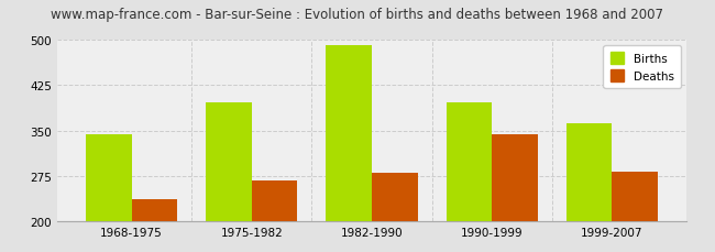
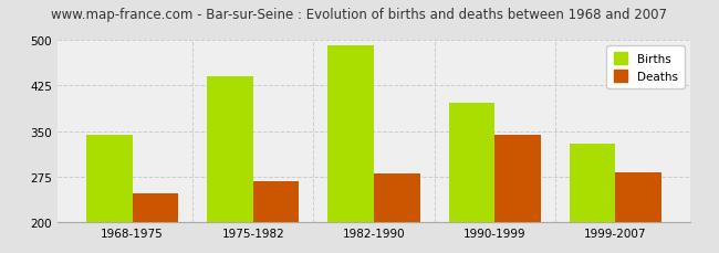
Deaths/1968-1975: 237 -> 248
Births/1975-1982: 397 -> 440
Births/1999-2007: 362 -> 330
